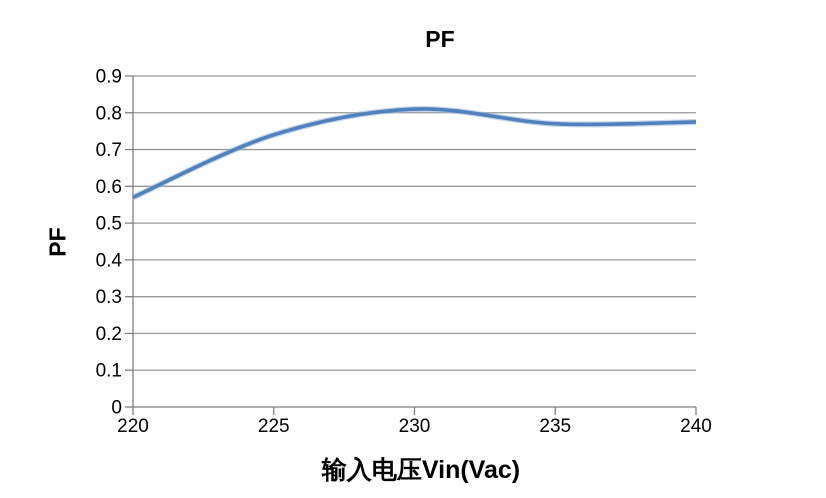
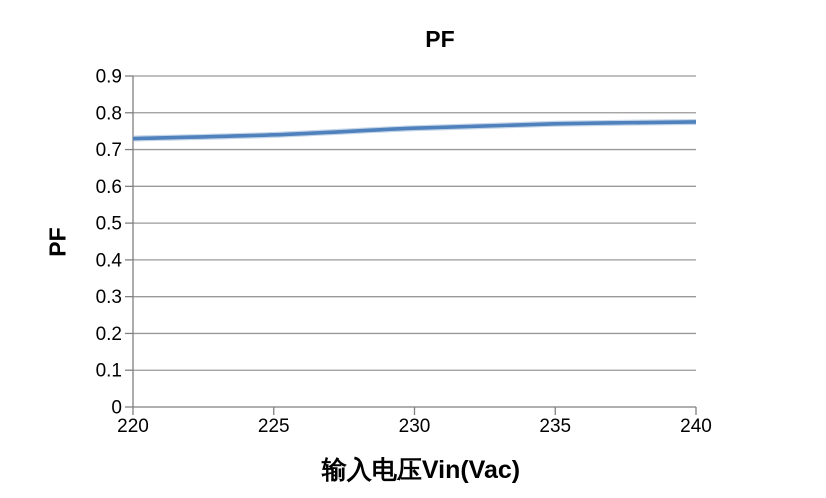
220: 0.57 -> 0.73
230: 0.81 -> 0.76
